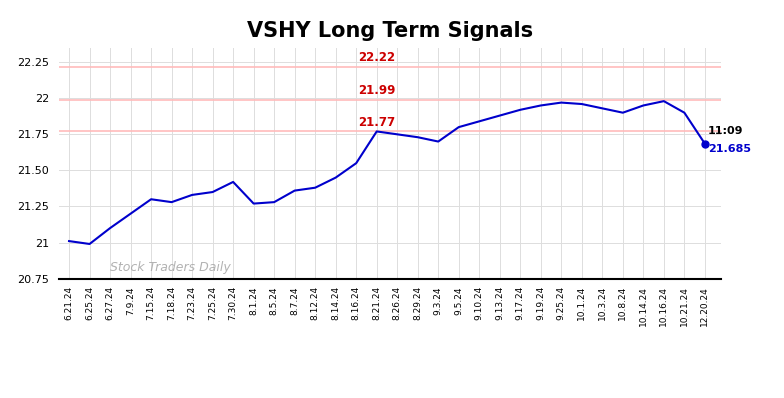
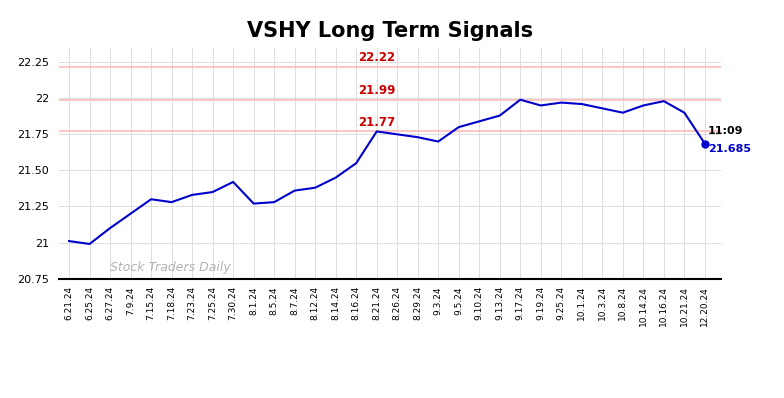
9.17.24: 21.92 -> 21.99
